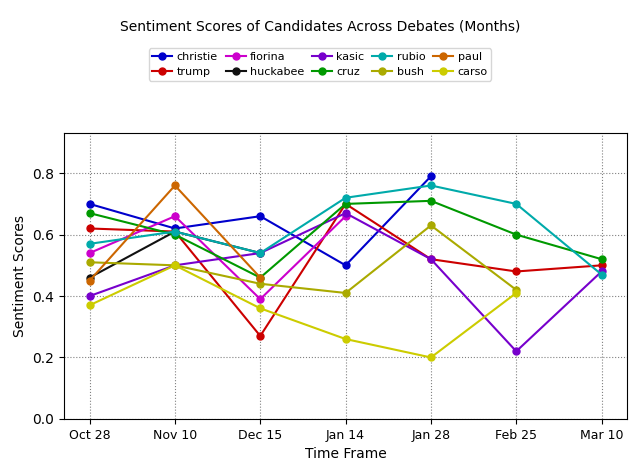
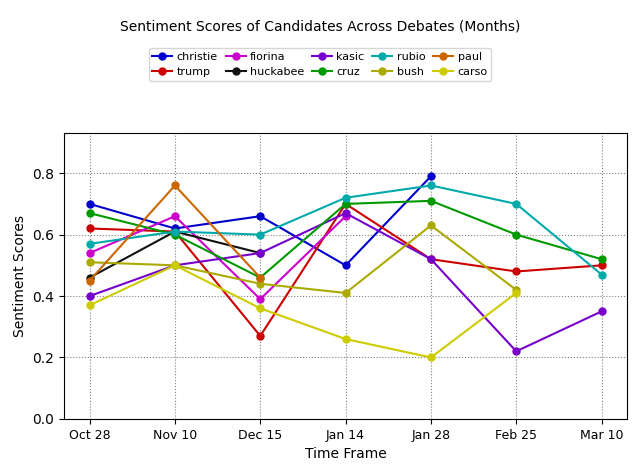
rubio/Dec 15: 0.54 -> 0.60
kasic/Mar 10: 0.48 -> 0.35
